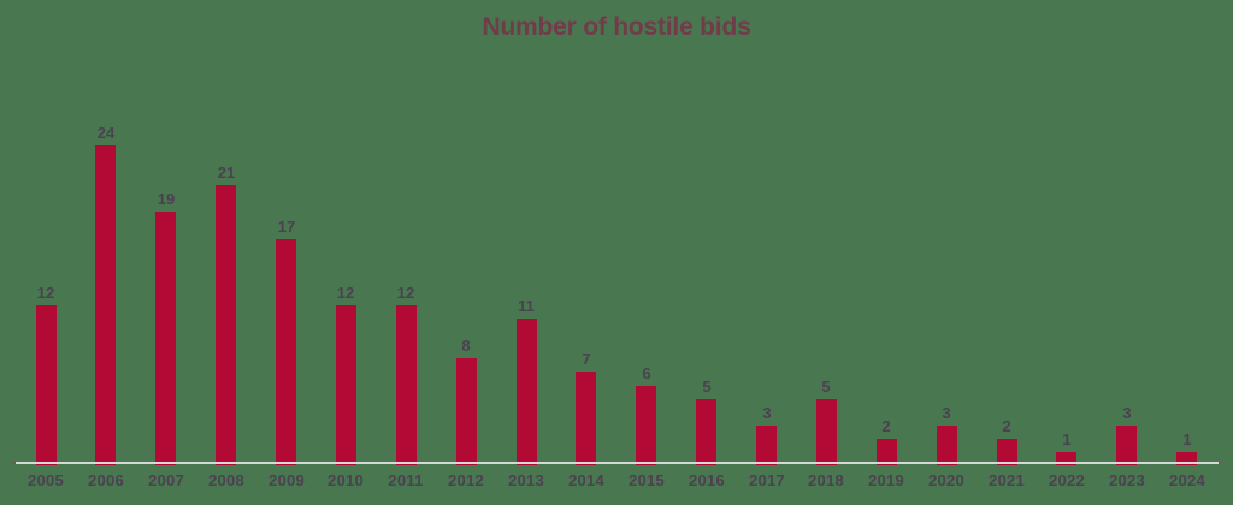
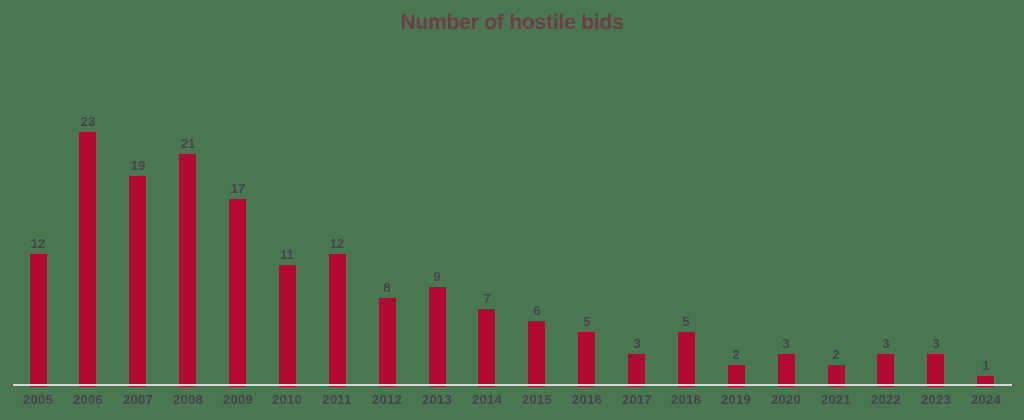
2006: 24 -> 23
2010: 12 -> 11
2013: 11 -> 9
2022: 1 -> 3
